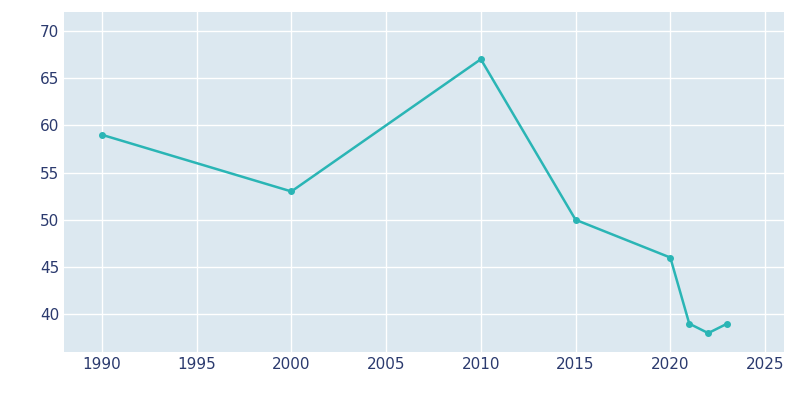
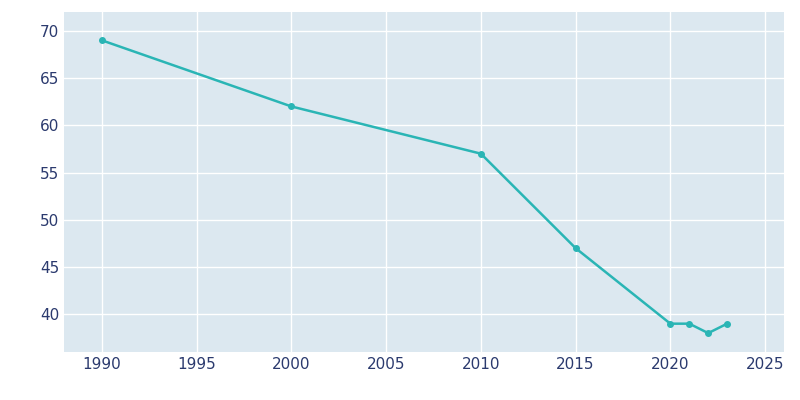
1990: 59 -> 69
2000: 53 -> 62
2010: 67 -> 57
2015: 50 -> 47
2020: 46 -> 39
